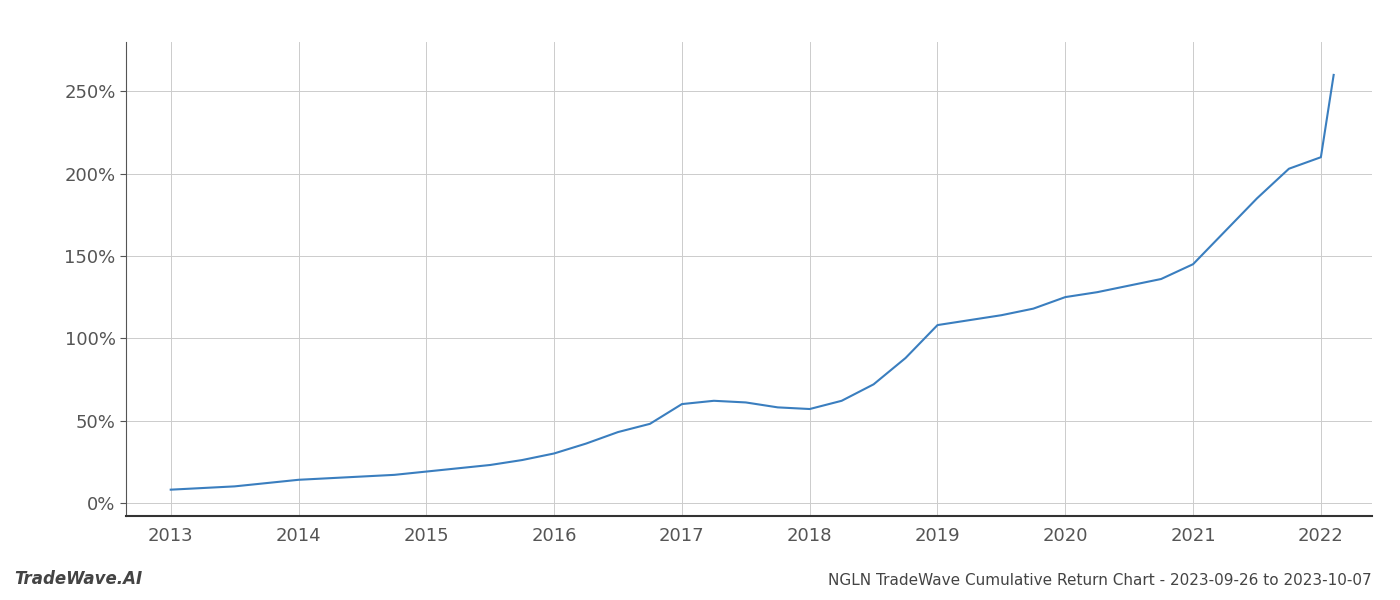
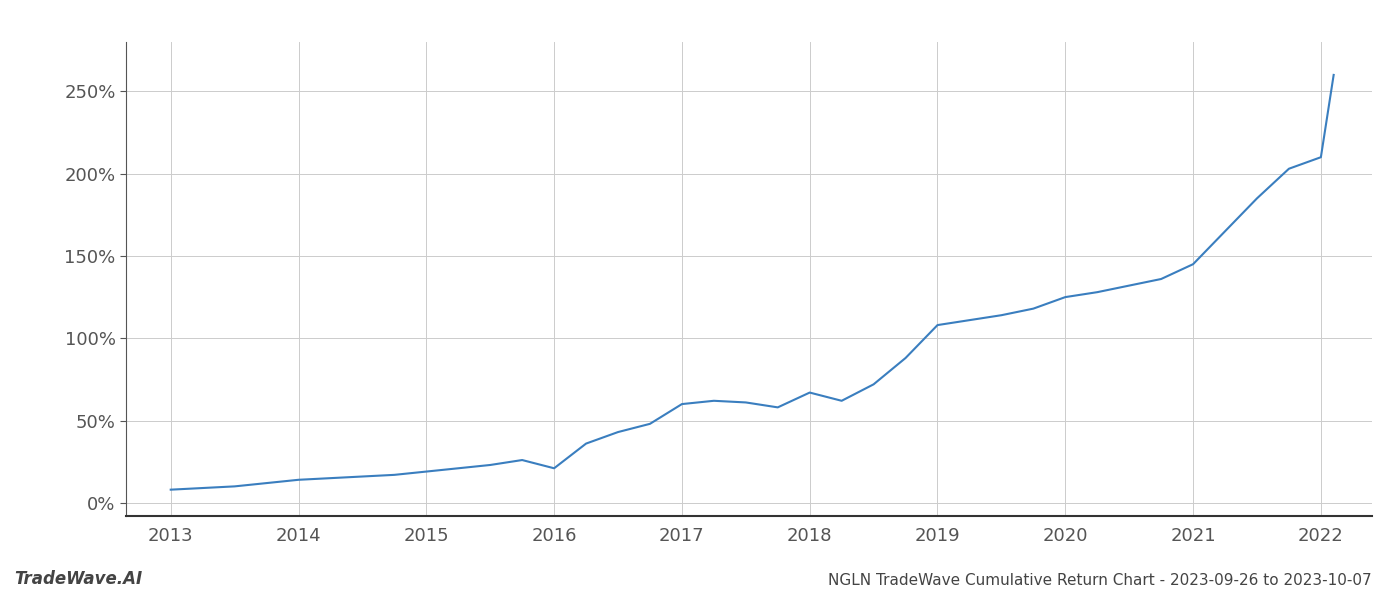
2016: 30% -> 21%
2018: 57% -> 67%
